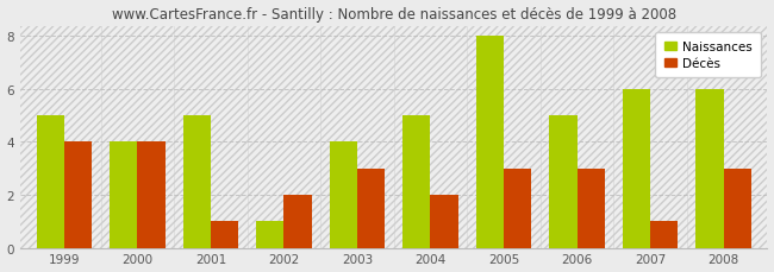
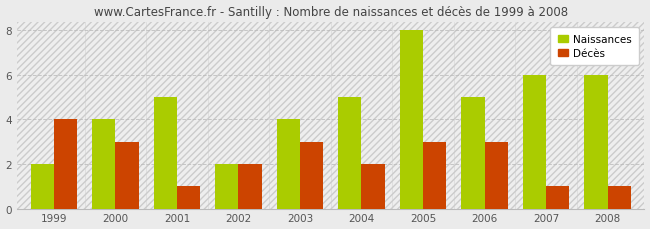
Naissances/1999: 5 -> 2
Décès/2000: 4 -> 3
Naissances/2002: 1 -> 2
Décès/2008: 3 -> 1
